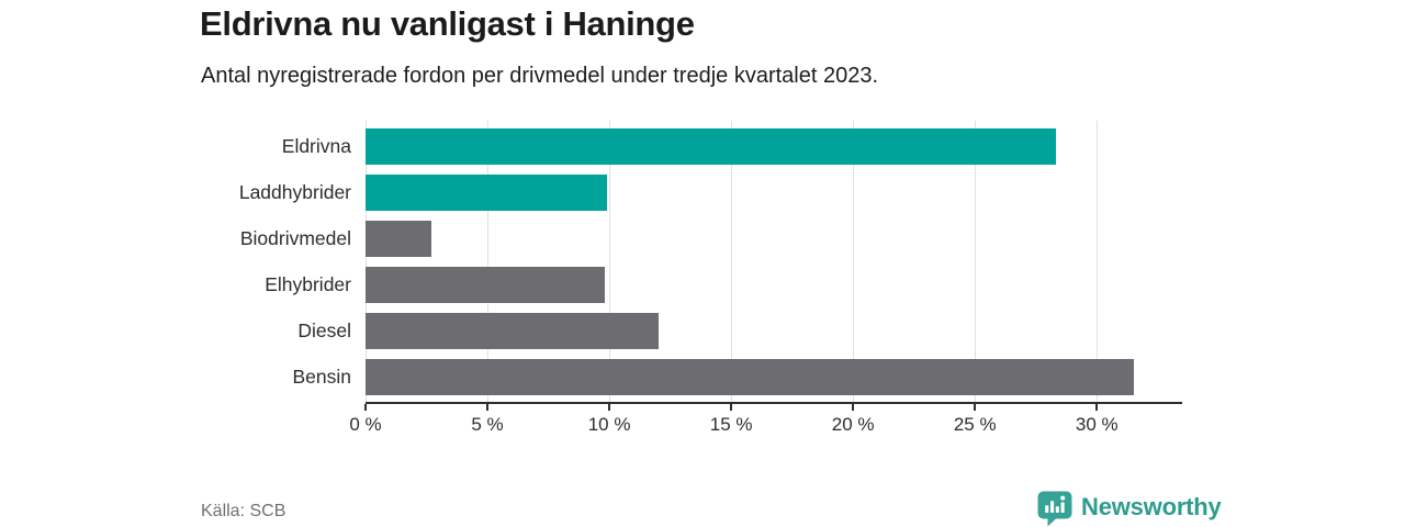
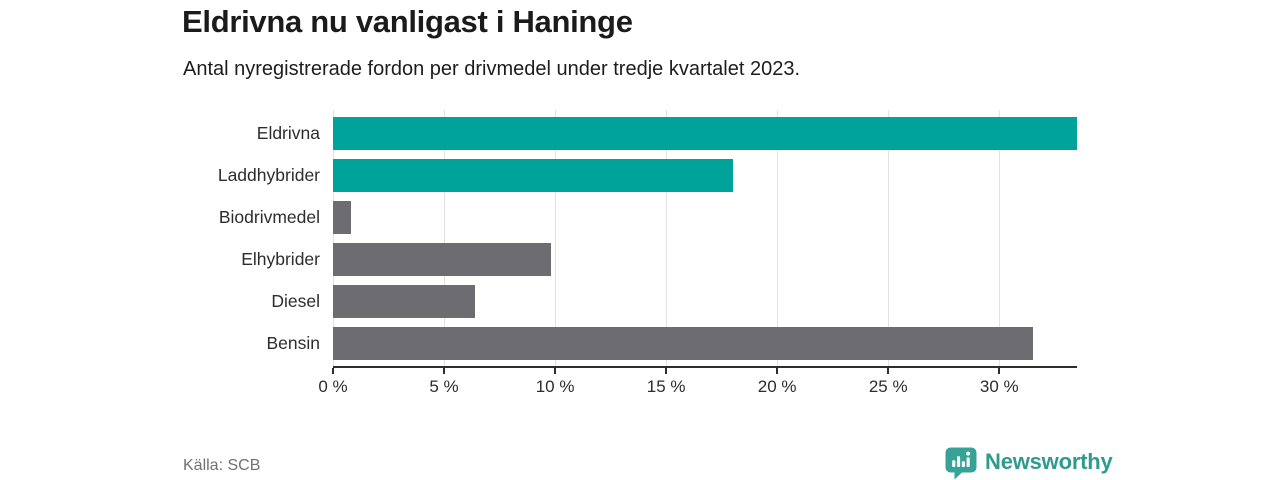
Eldrivna: 28.3% -> 33.5%
Laddhybrider: 9.9% -> 18.0%
Biodrivmedel: 2.7% -> 0.8%
Diesel: 12.0% -> 6.4%
